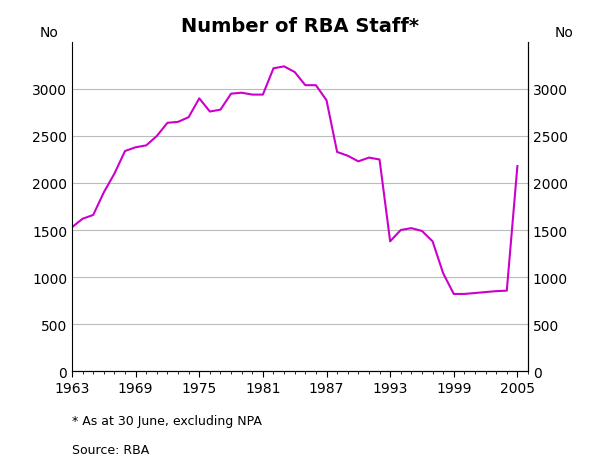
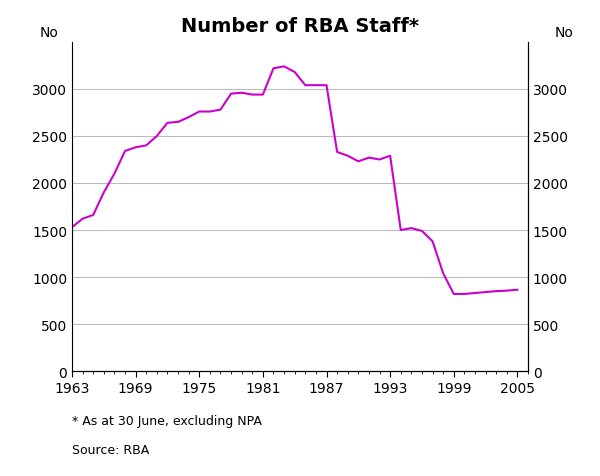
1975: 2900 -> 2760
1987: 2880 -> 3040
1993: 1380 -> 2290
2005: 2180 -> 860
